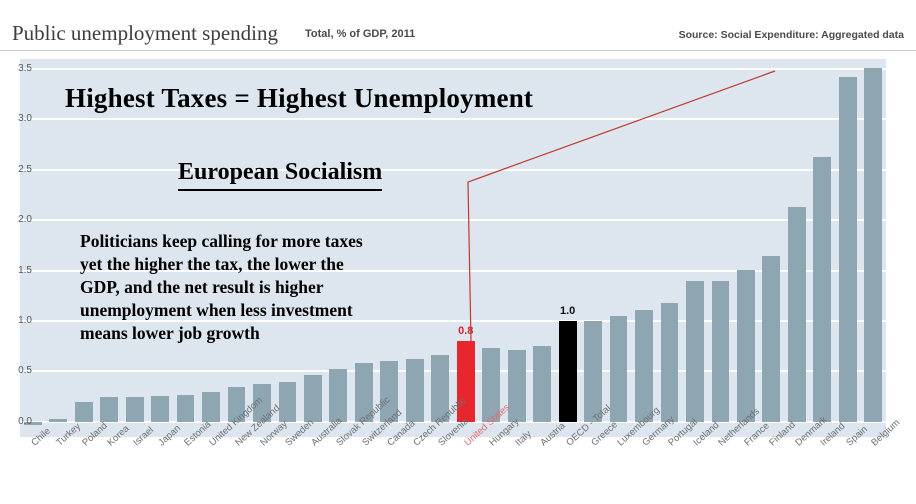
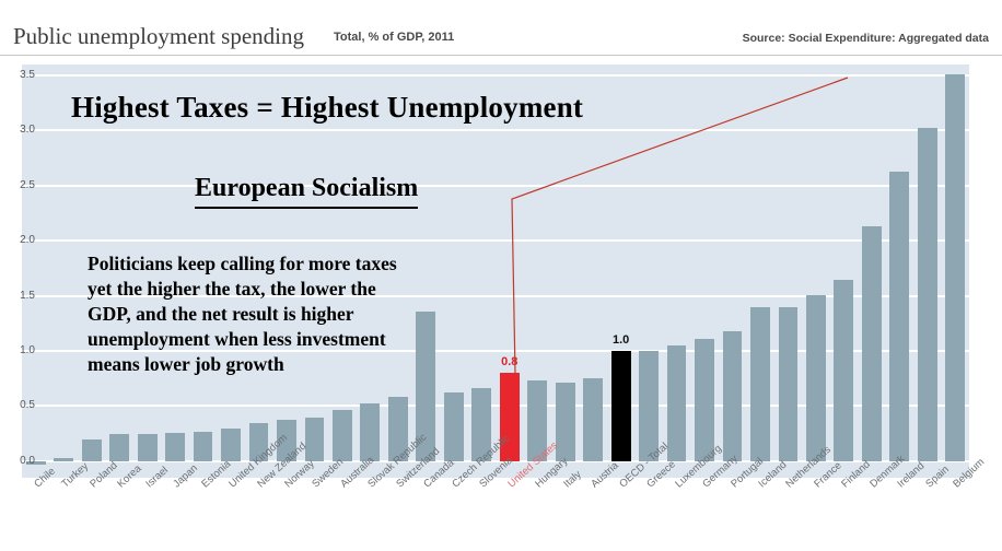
Canada: 0.60 -> 1.36
Spain: 3.42 -> 3.02
